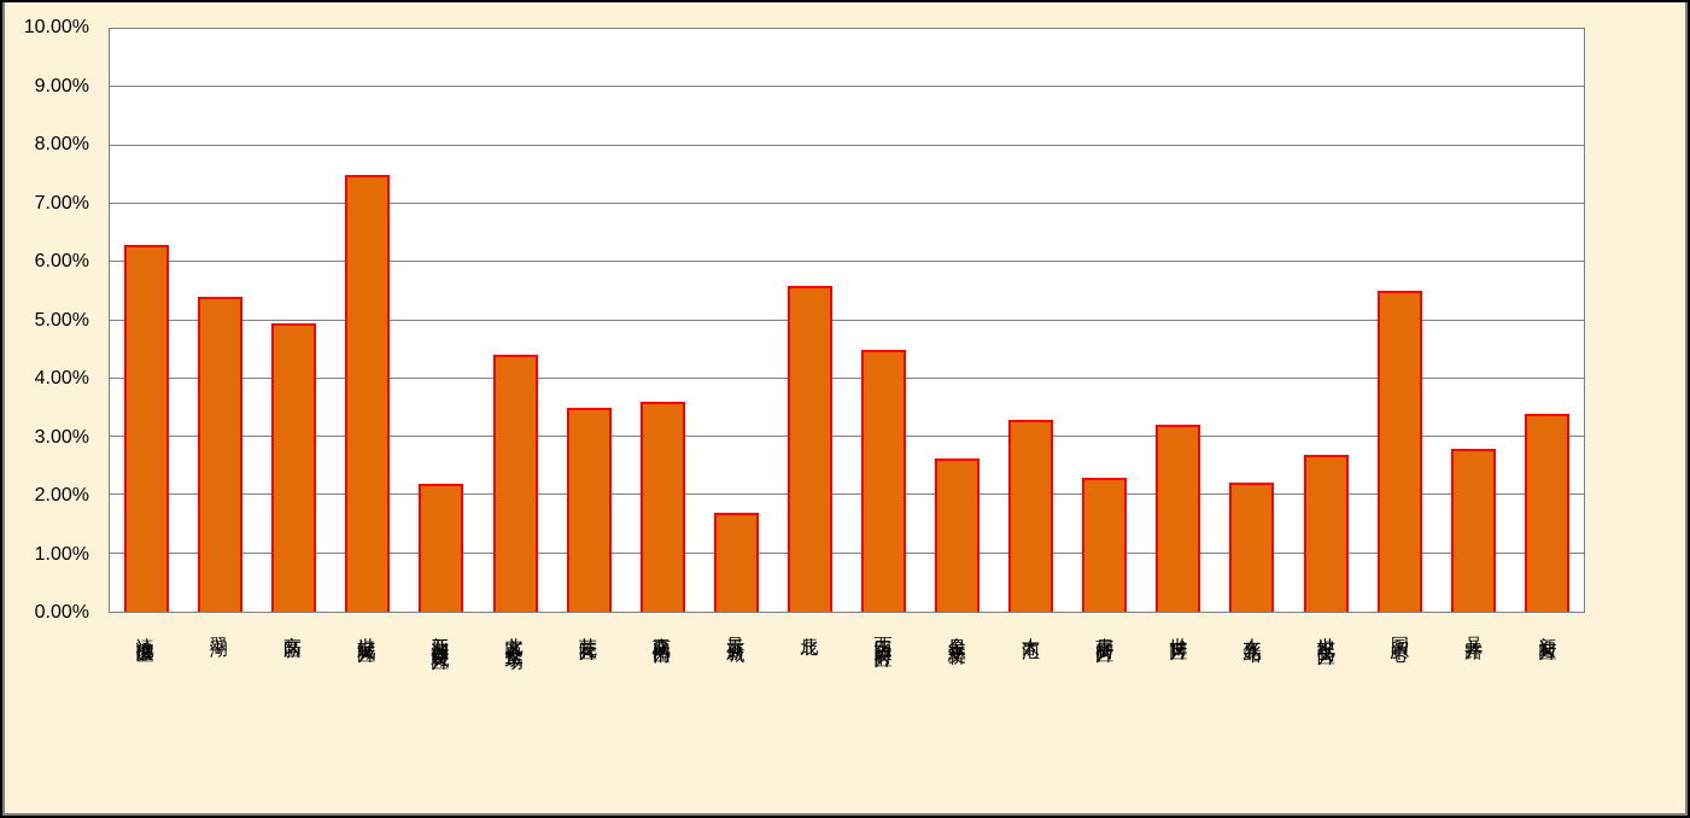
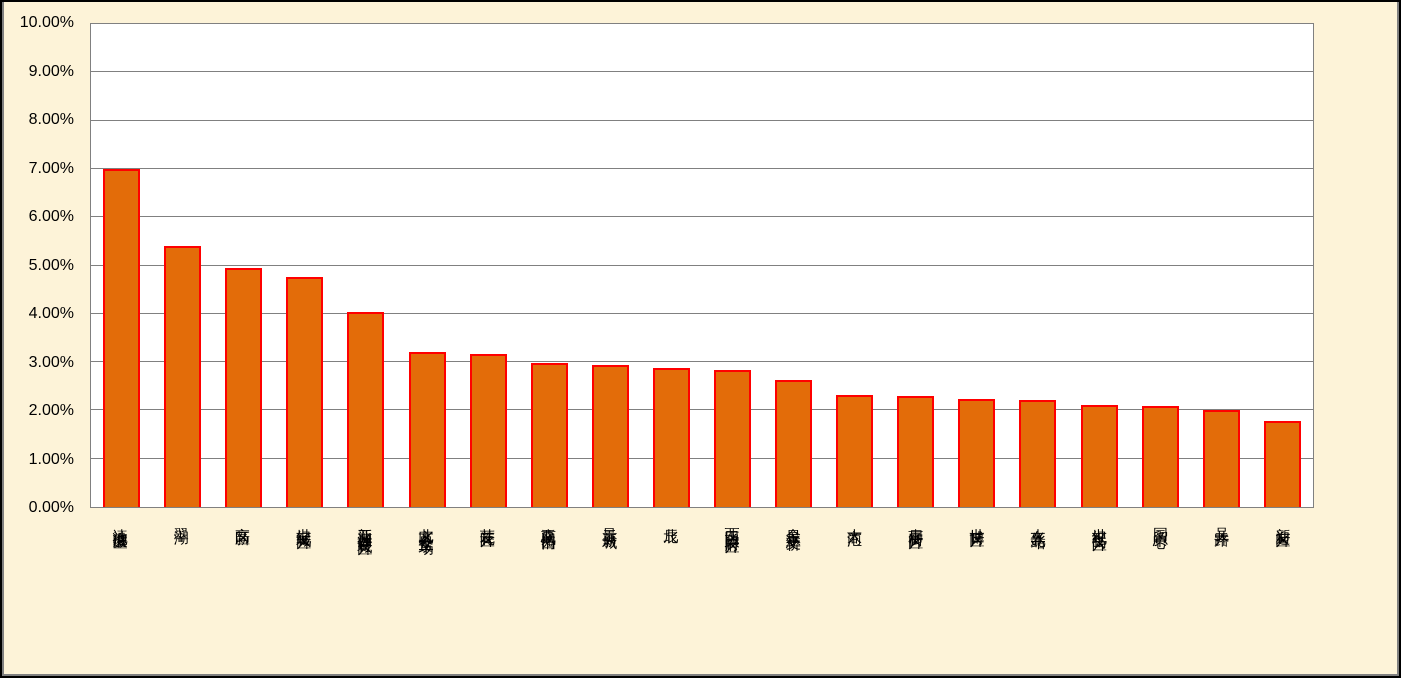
滇池度假区: 6.3% -> 7.0%
世纪城片区: 7.5% -> 4.8%
新亚洲体育城片区: 2.2% -> 4.0%
北市区公交车场: 4.4% -> 3.2%
莲花片区: 3.5% -> 3.2%
南亚风情园: 3.6% -> 3.0%
呈贡新城: 1.7% -> 2.9%
北辰: 5.6% -> 2.9%
西山区政府片区: 4.5% -> 2.8%
大商汇: 3.3% -> 2.3%
世博片区: 3.2% -> 2.2%
世纪半岛片区: 2.7% -> 2.1%
国贸中心: 5.5% -> 2.1%
吴井路: 2.8% -> 2.0%
新迎片区: 3.4% -> 1.8%
